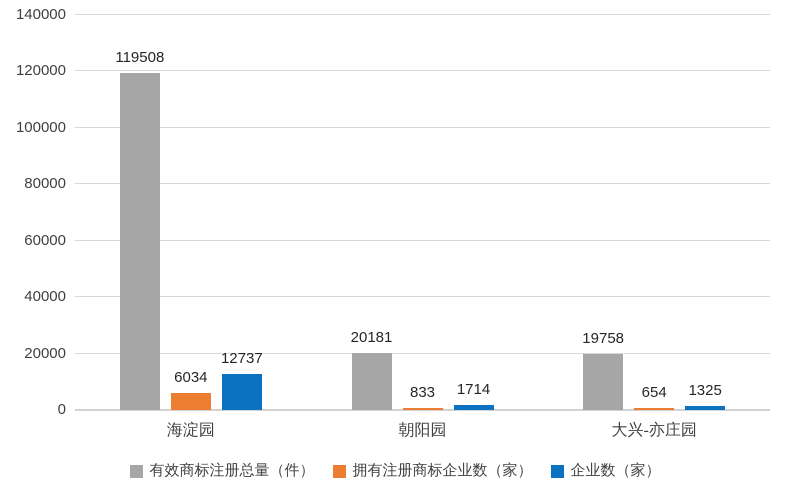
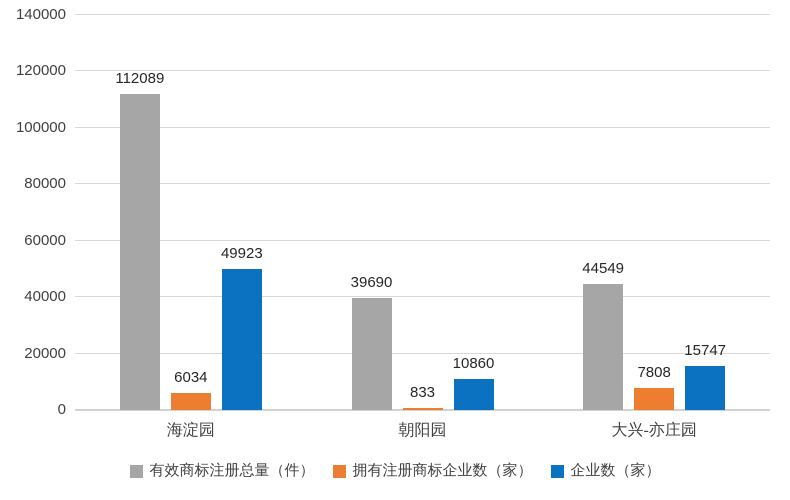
有效商标注册总量（件）/海淀园: 119508 -> 112089
企业数（家）/海淀园: 12737 -> 49923
有效商标注册总量（件）/朝阳园: 20181 -> 39690
企业数（家）/朝阳园: 1714 -> 10860
有效商标注册总量（件）/大兴-亦庄园: 19758 -> 44549
拥有注册商标企业数（家）/大兴-亦庄园: 654 -> 7808
企业数（家）/大兴-亦庄园: 1325 -> 15747
